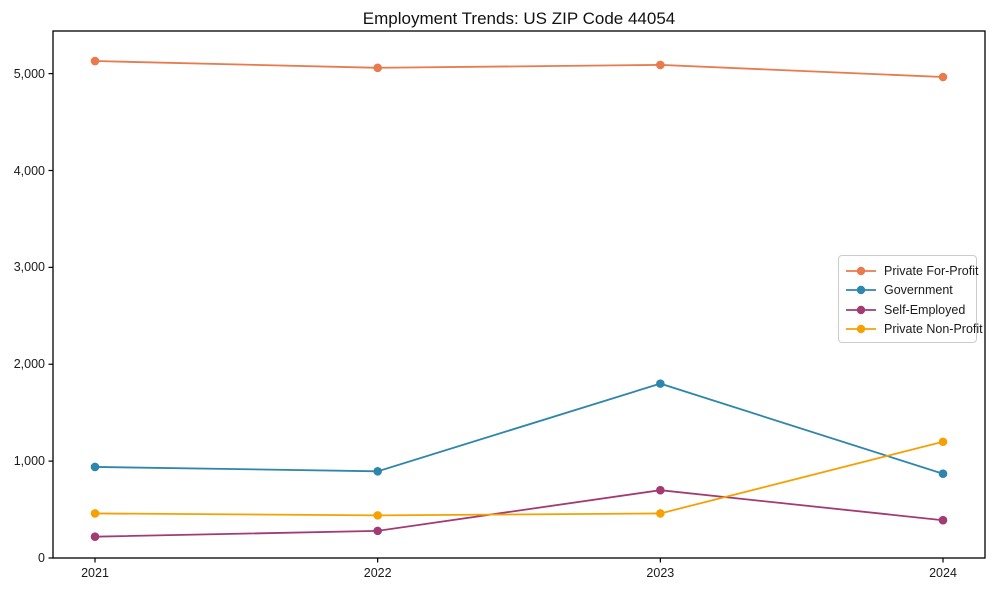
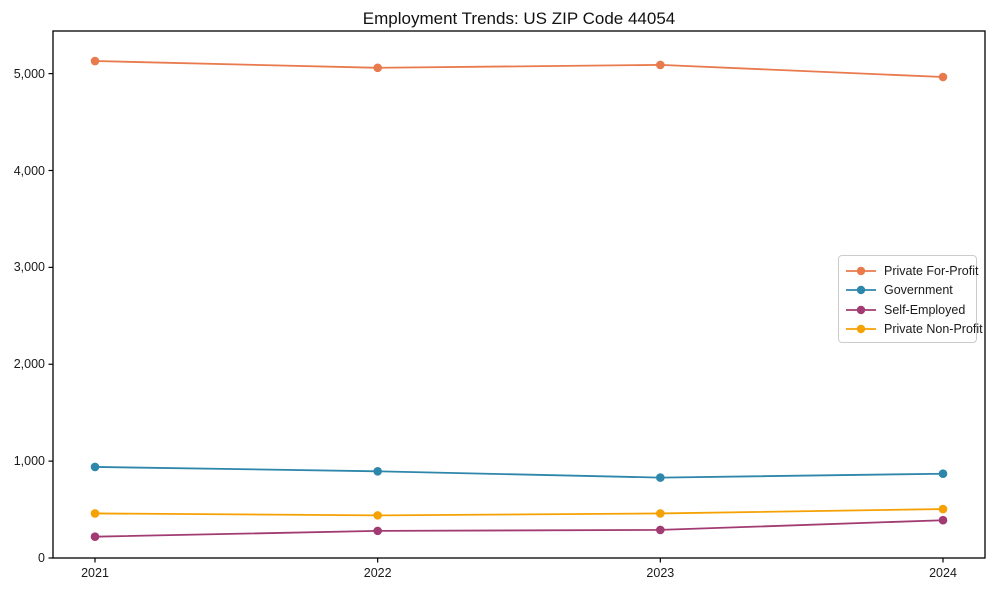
Government/2023: 1800 -> 800
Self-Employed/2023: 700 -> 300
Private Non-Profit/2024: 1200 -> 500
